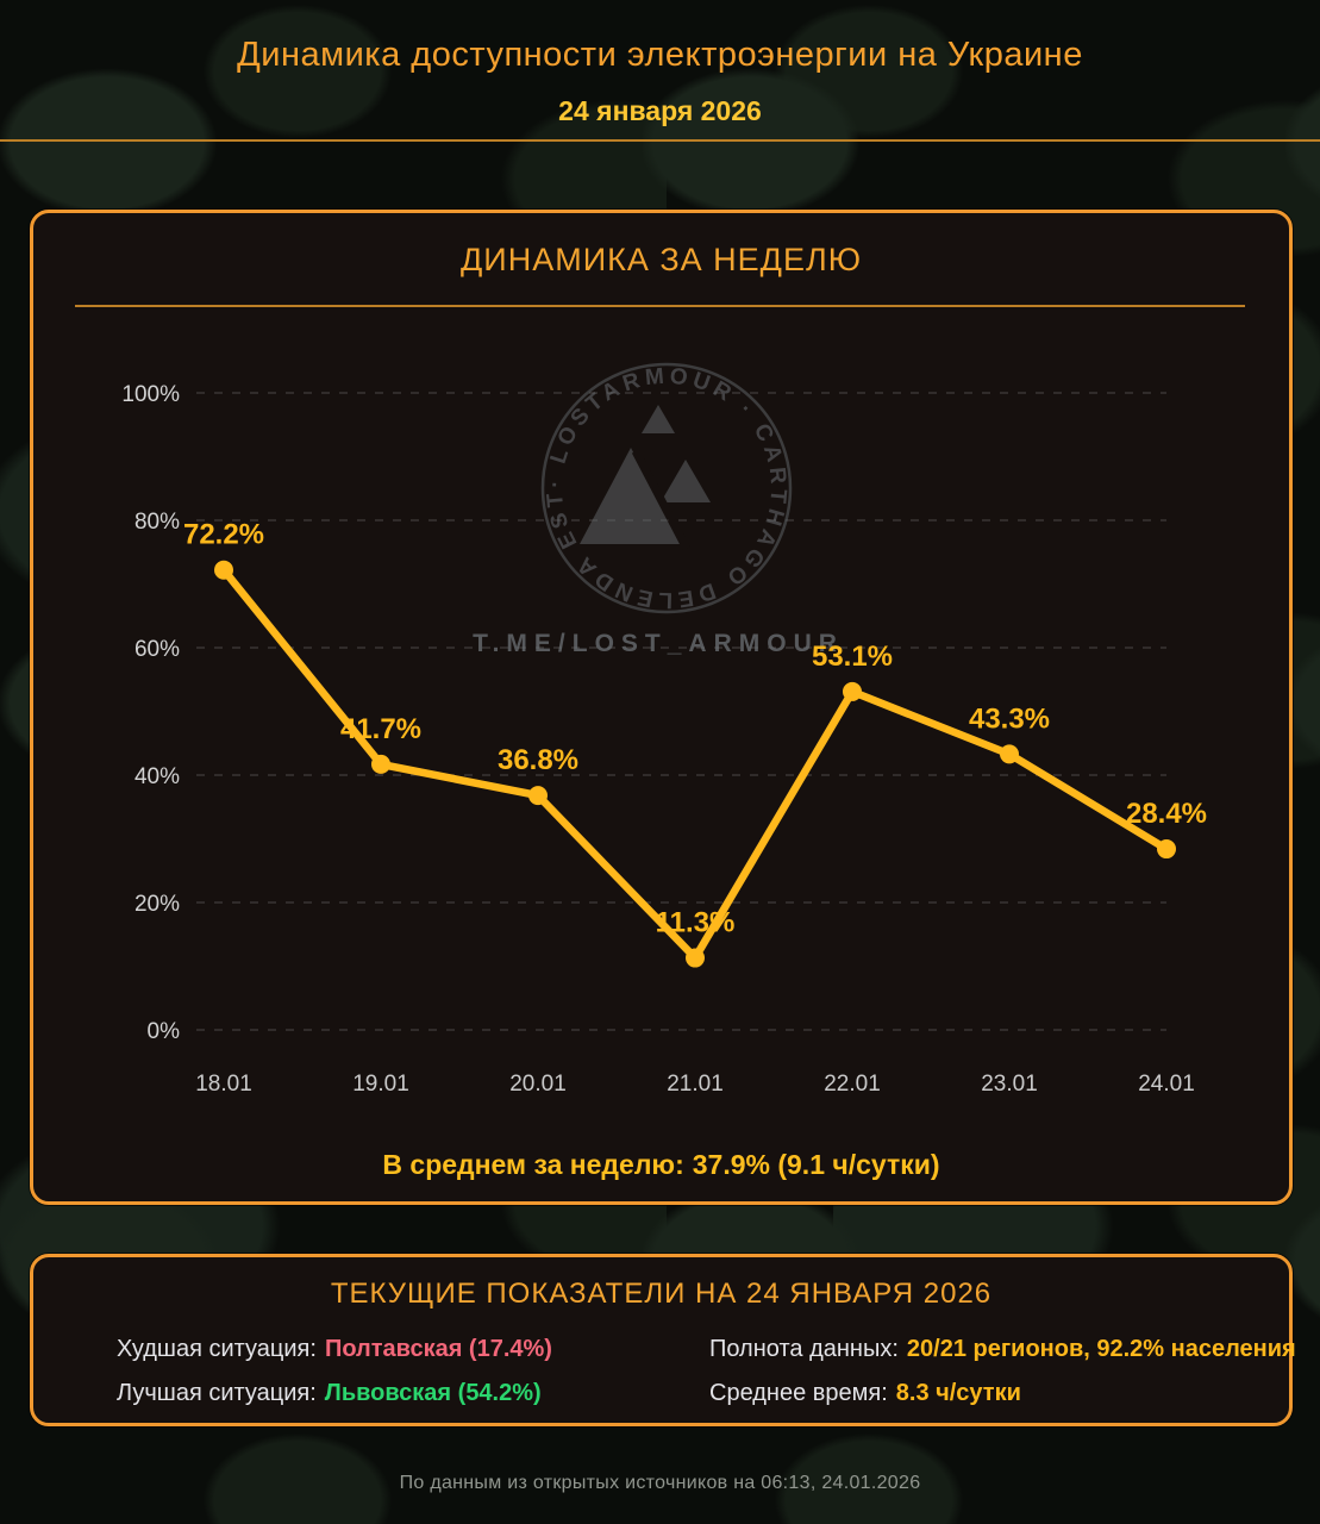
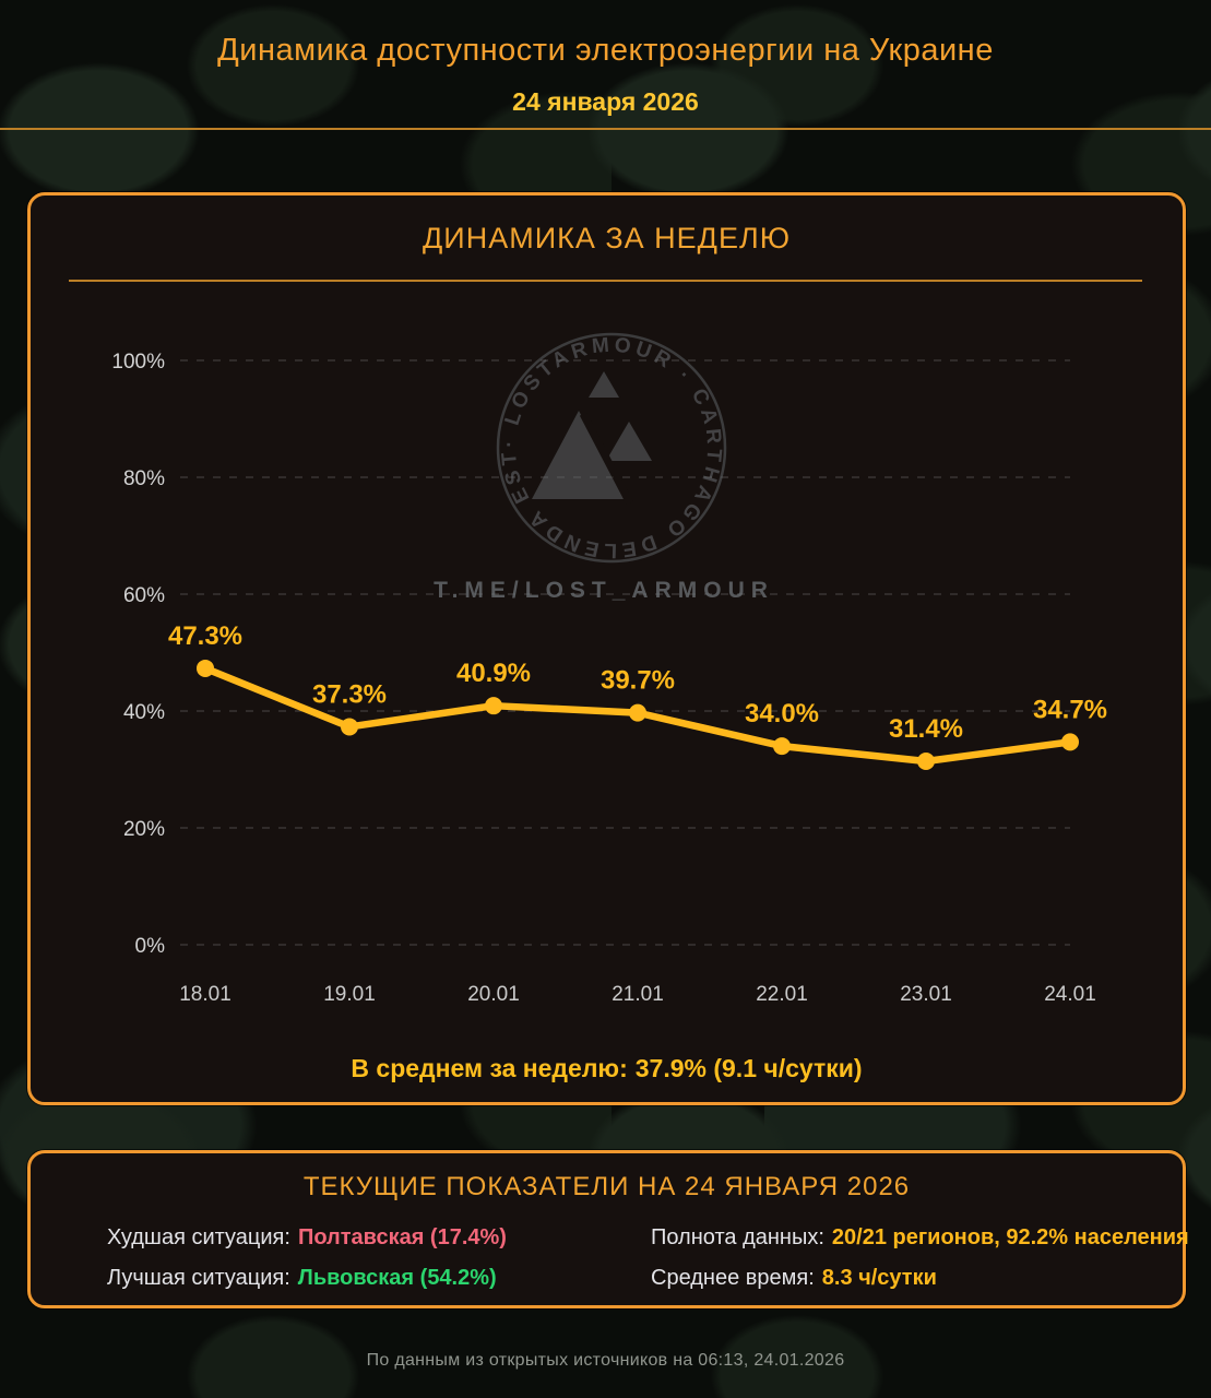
18.01: 72.2% -> 47.3%
19.01: 41.7% -> 37.3%
20.01: 36.8% -> 40.9%
21.01: 11.3% -> 39.7%
22.01: 53.1% -> 34.0%
23.01: 43.3% -> 31.4%
24.01: 28.4% -> 34.7%
